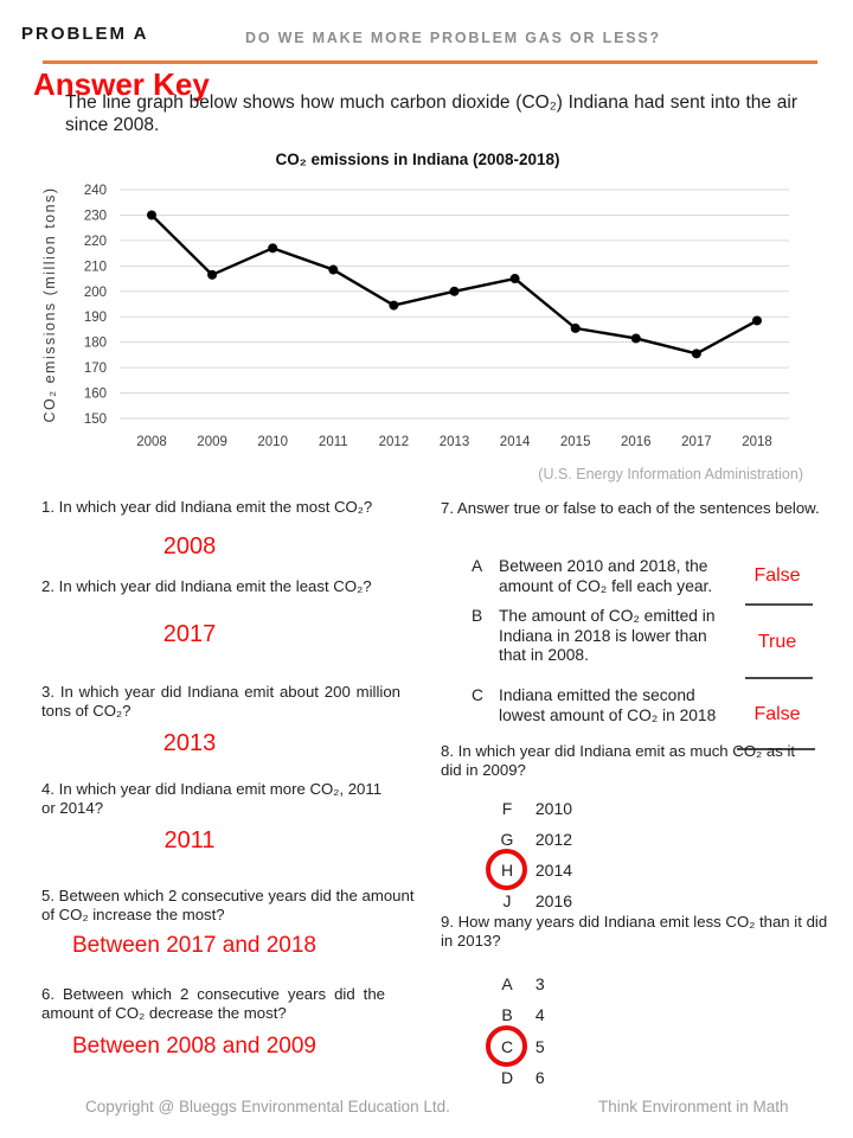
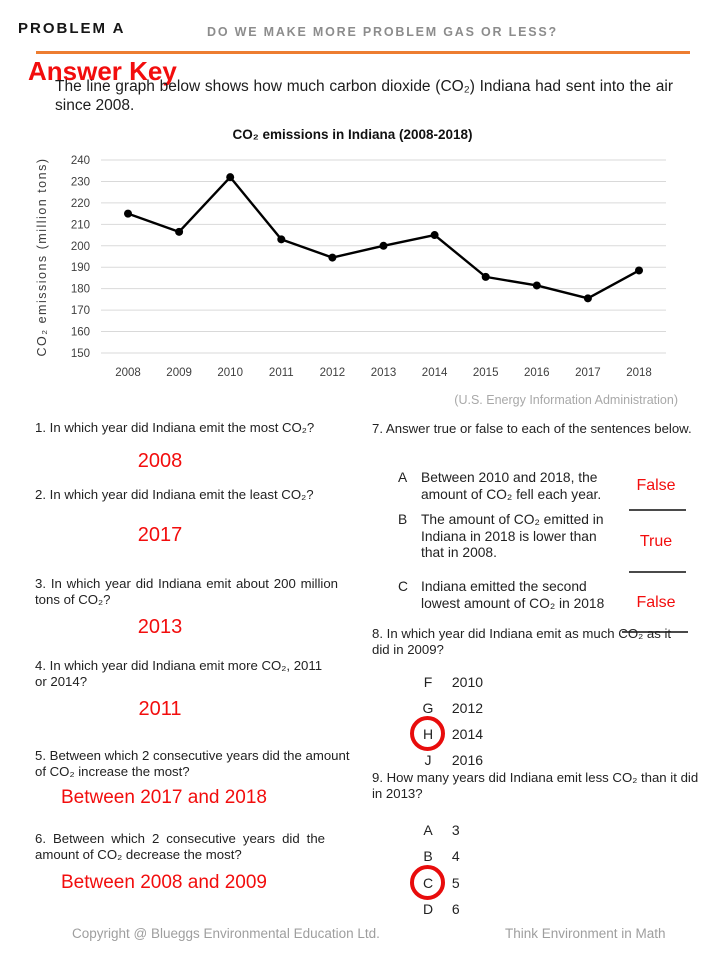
2008: 230 -> 215
2010: 217 -> 232
2011: 208 -> 203
